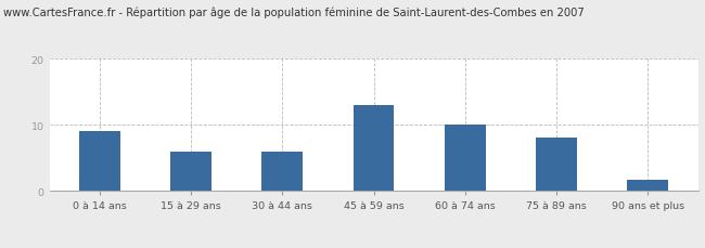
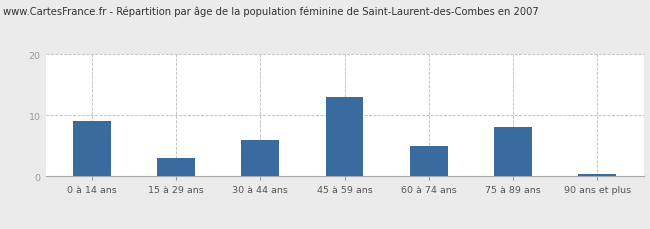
15 à 29 ans: 6.0 -> 3.0
60 à 74 ans: 10.0 -> 5.0
90 ans et plus: 1.6 -> 0.3
